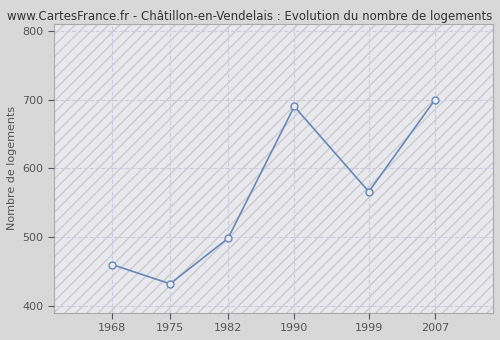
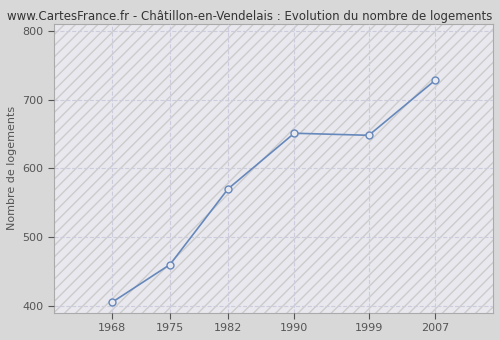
1968: 460 -> 405
1975: 432 -> 460
1982: 498 -> 570
1990: 690 -> 651
1999: 566 -> 648
2007: 700 -> 728
